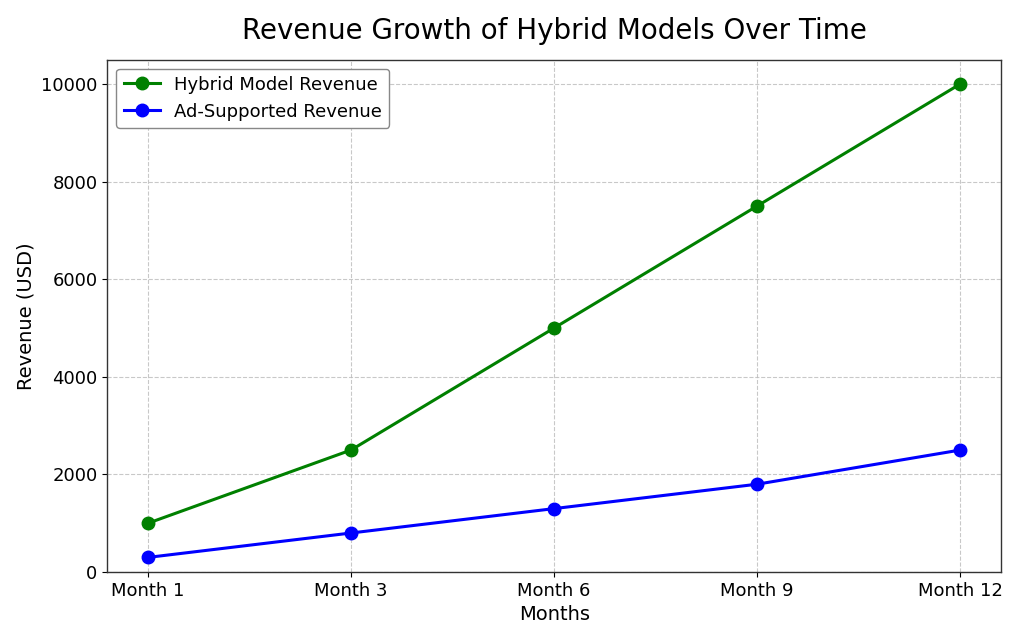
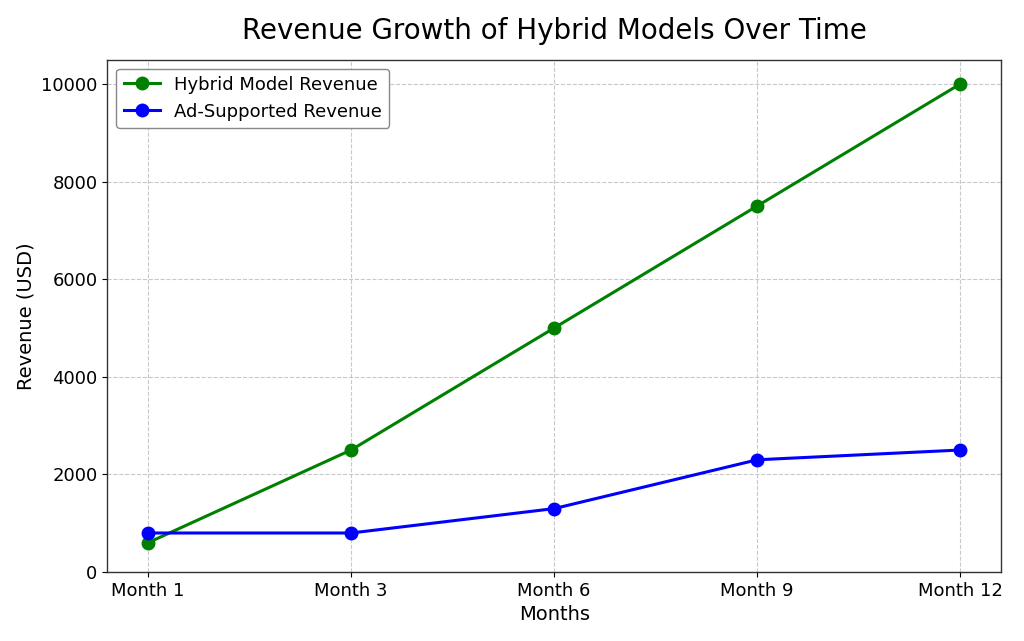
Hybrid Model Revenue/Month 1: 1000 -> 600
Ad-Supported Revenue/Month 1: 300 -> 800
Ad-Supported Revenue/Month 9: 1800 -> 2300
